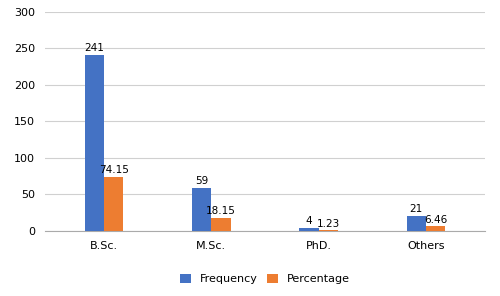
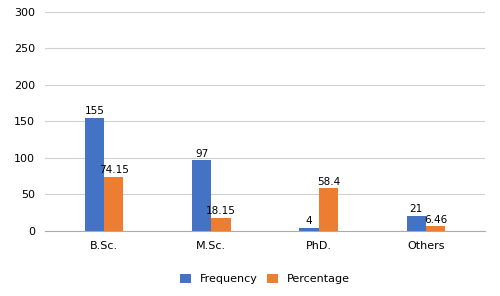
Frequency/B.Sc.: 241 -> 155
Frequency/M.Sc.: 59 -> 97
Percentage/PhD.: 1.23 -> 58.4
